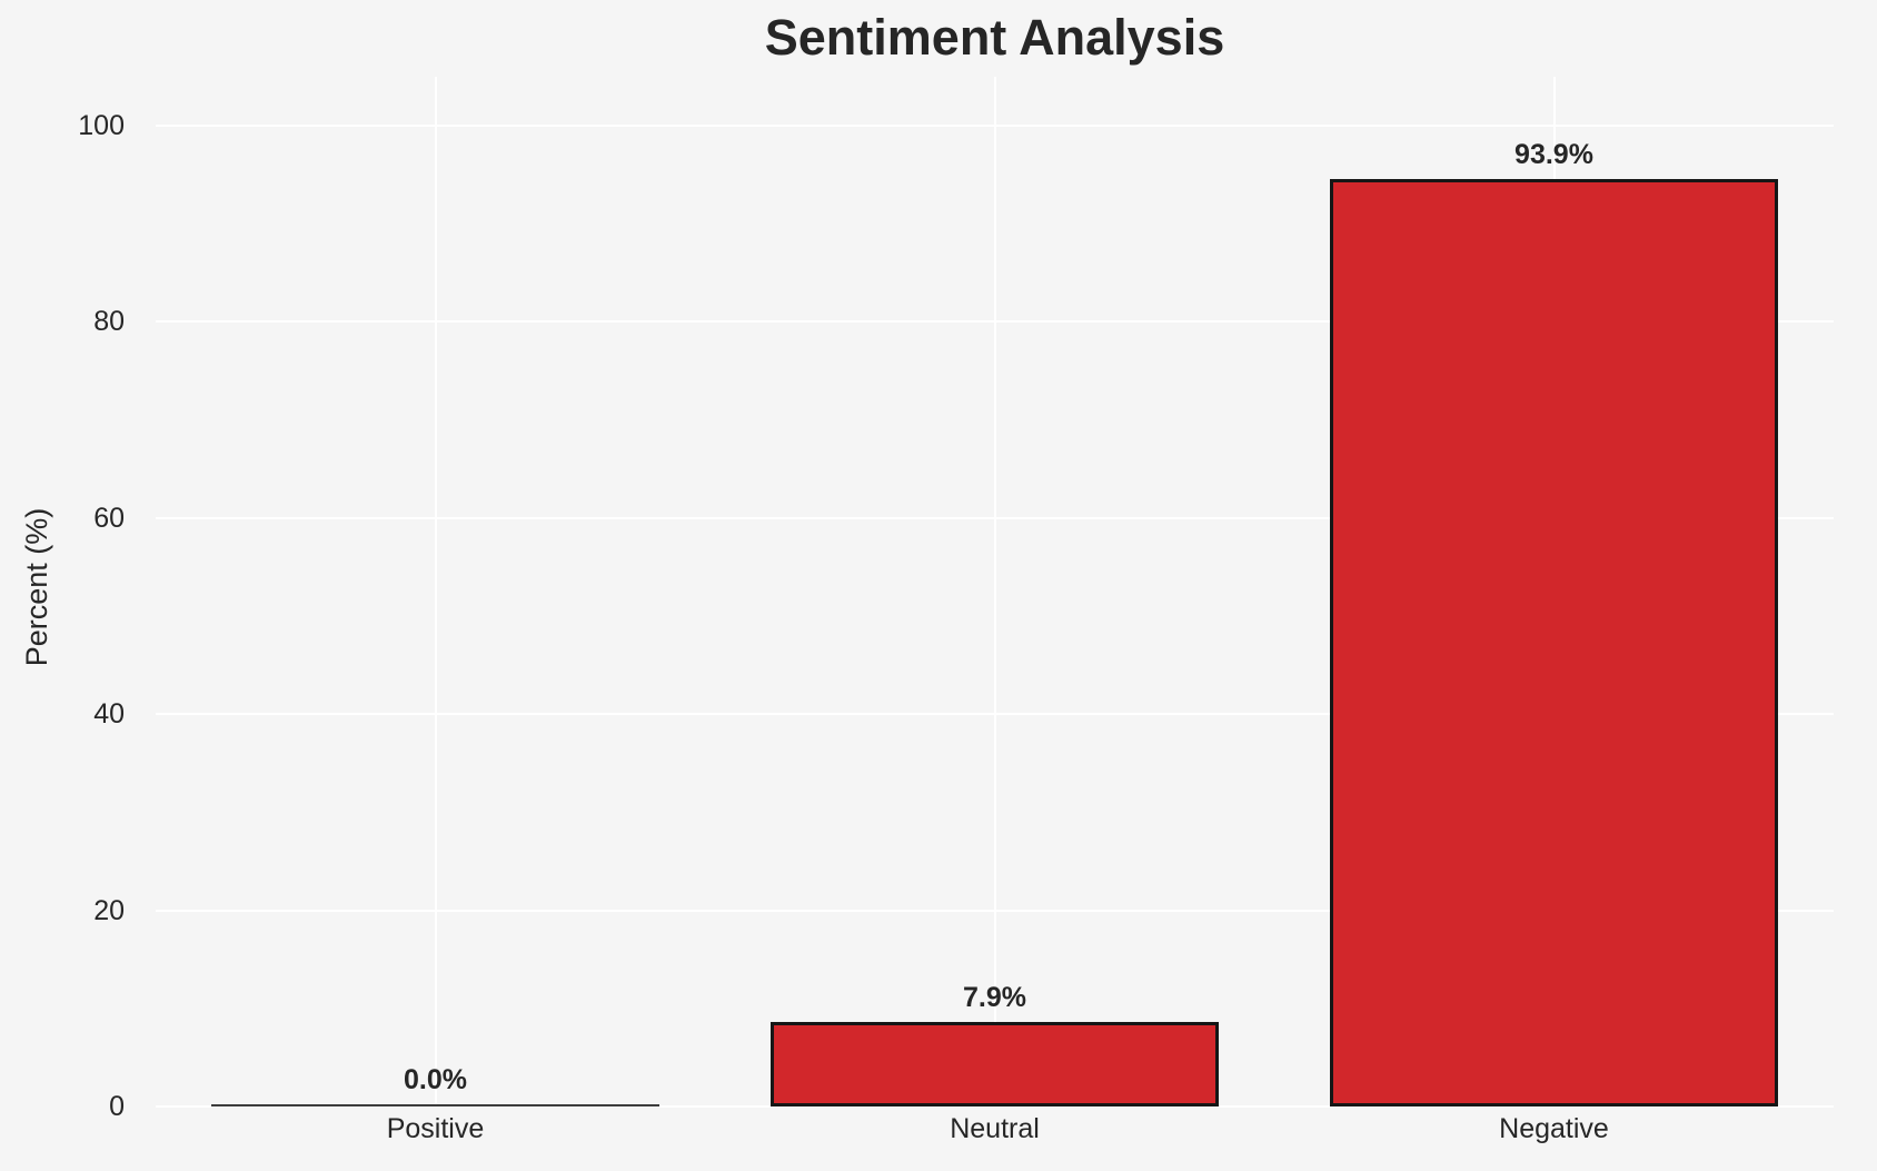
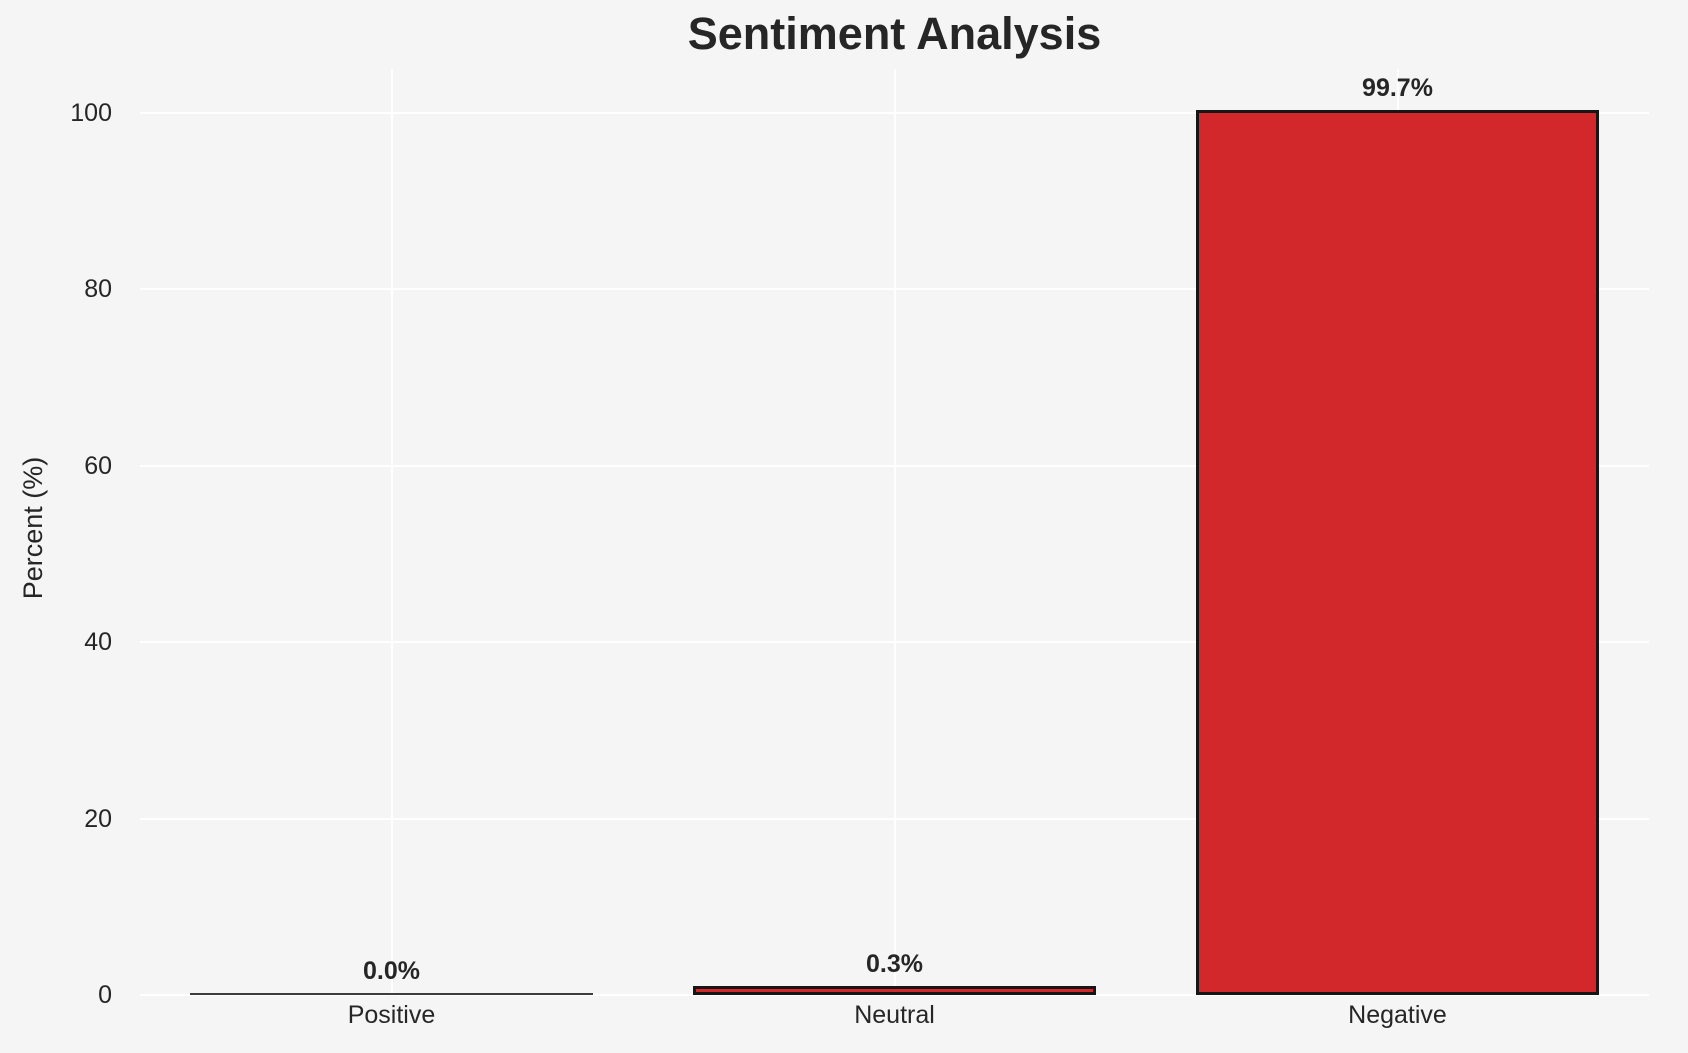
Neutral: 7.9% -> 0.3%
Negative: 93.9% -> 99.7%
